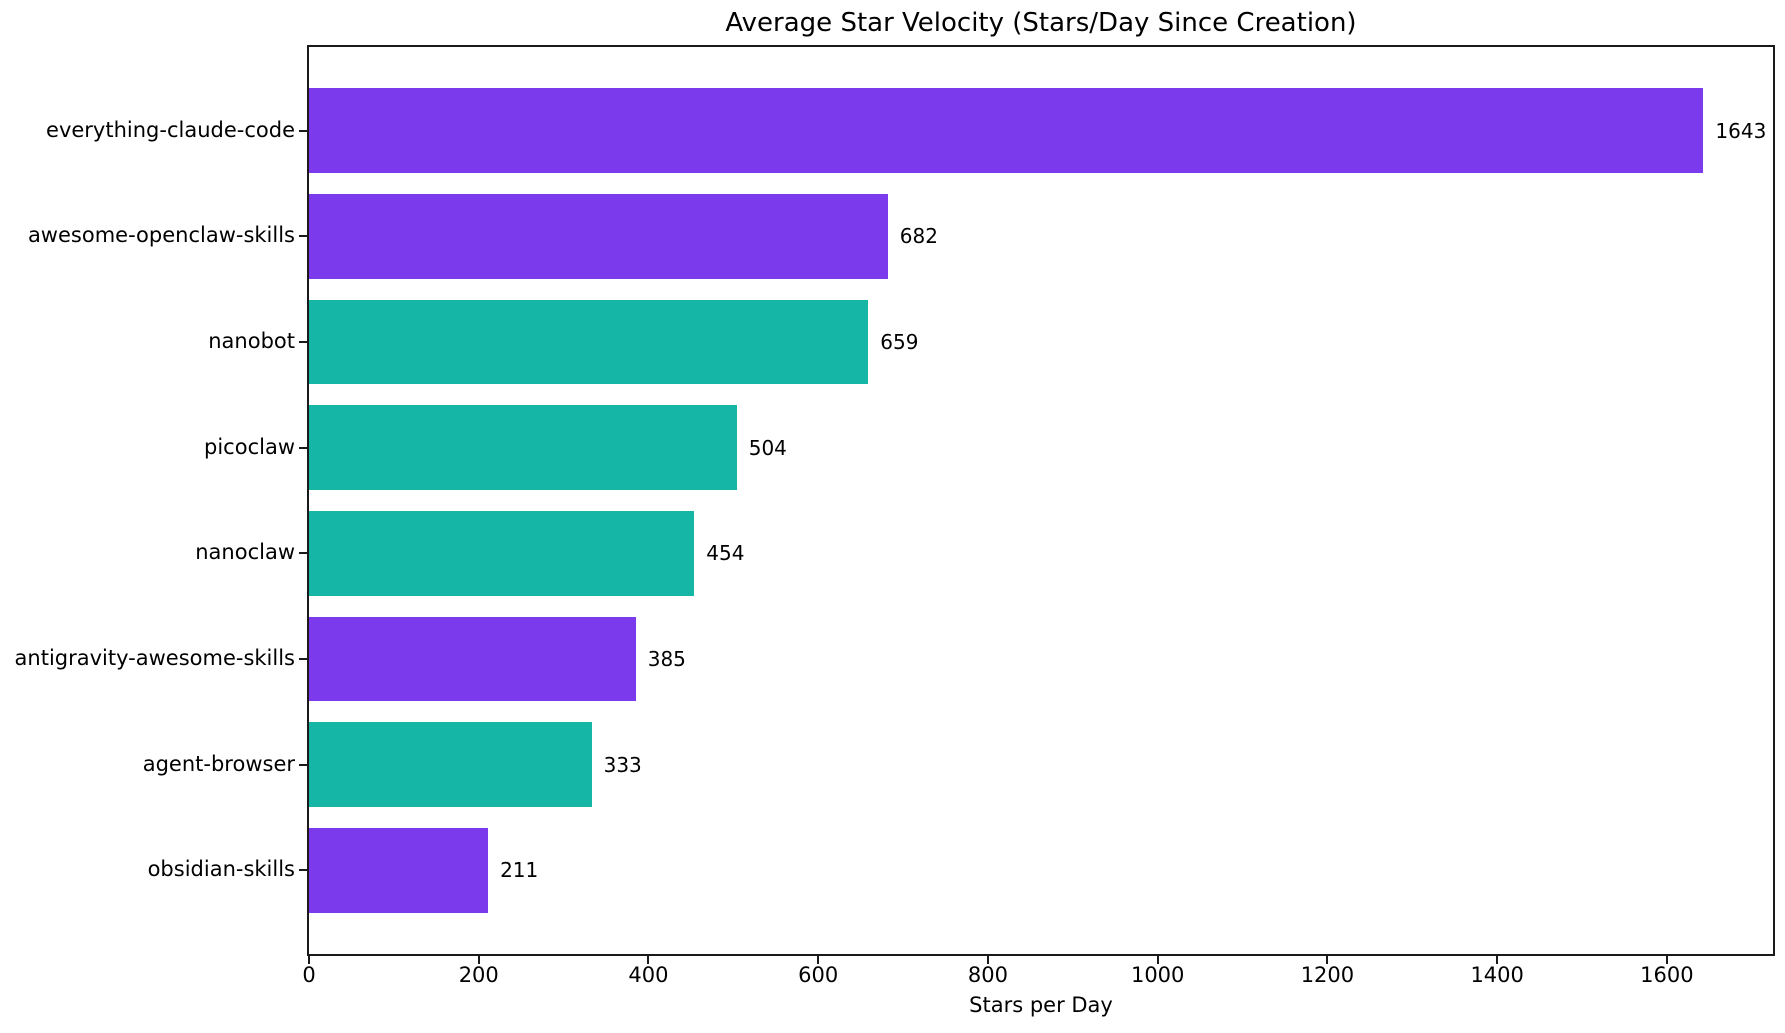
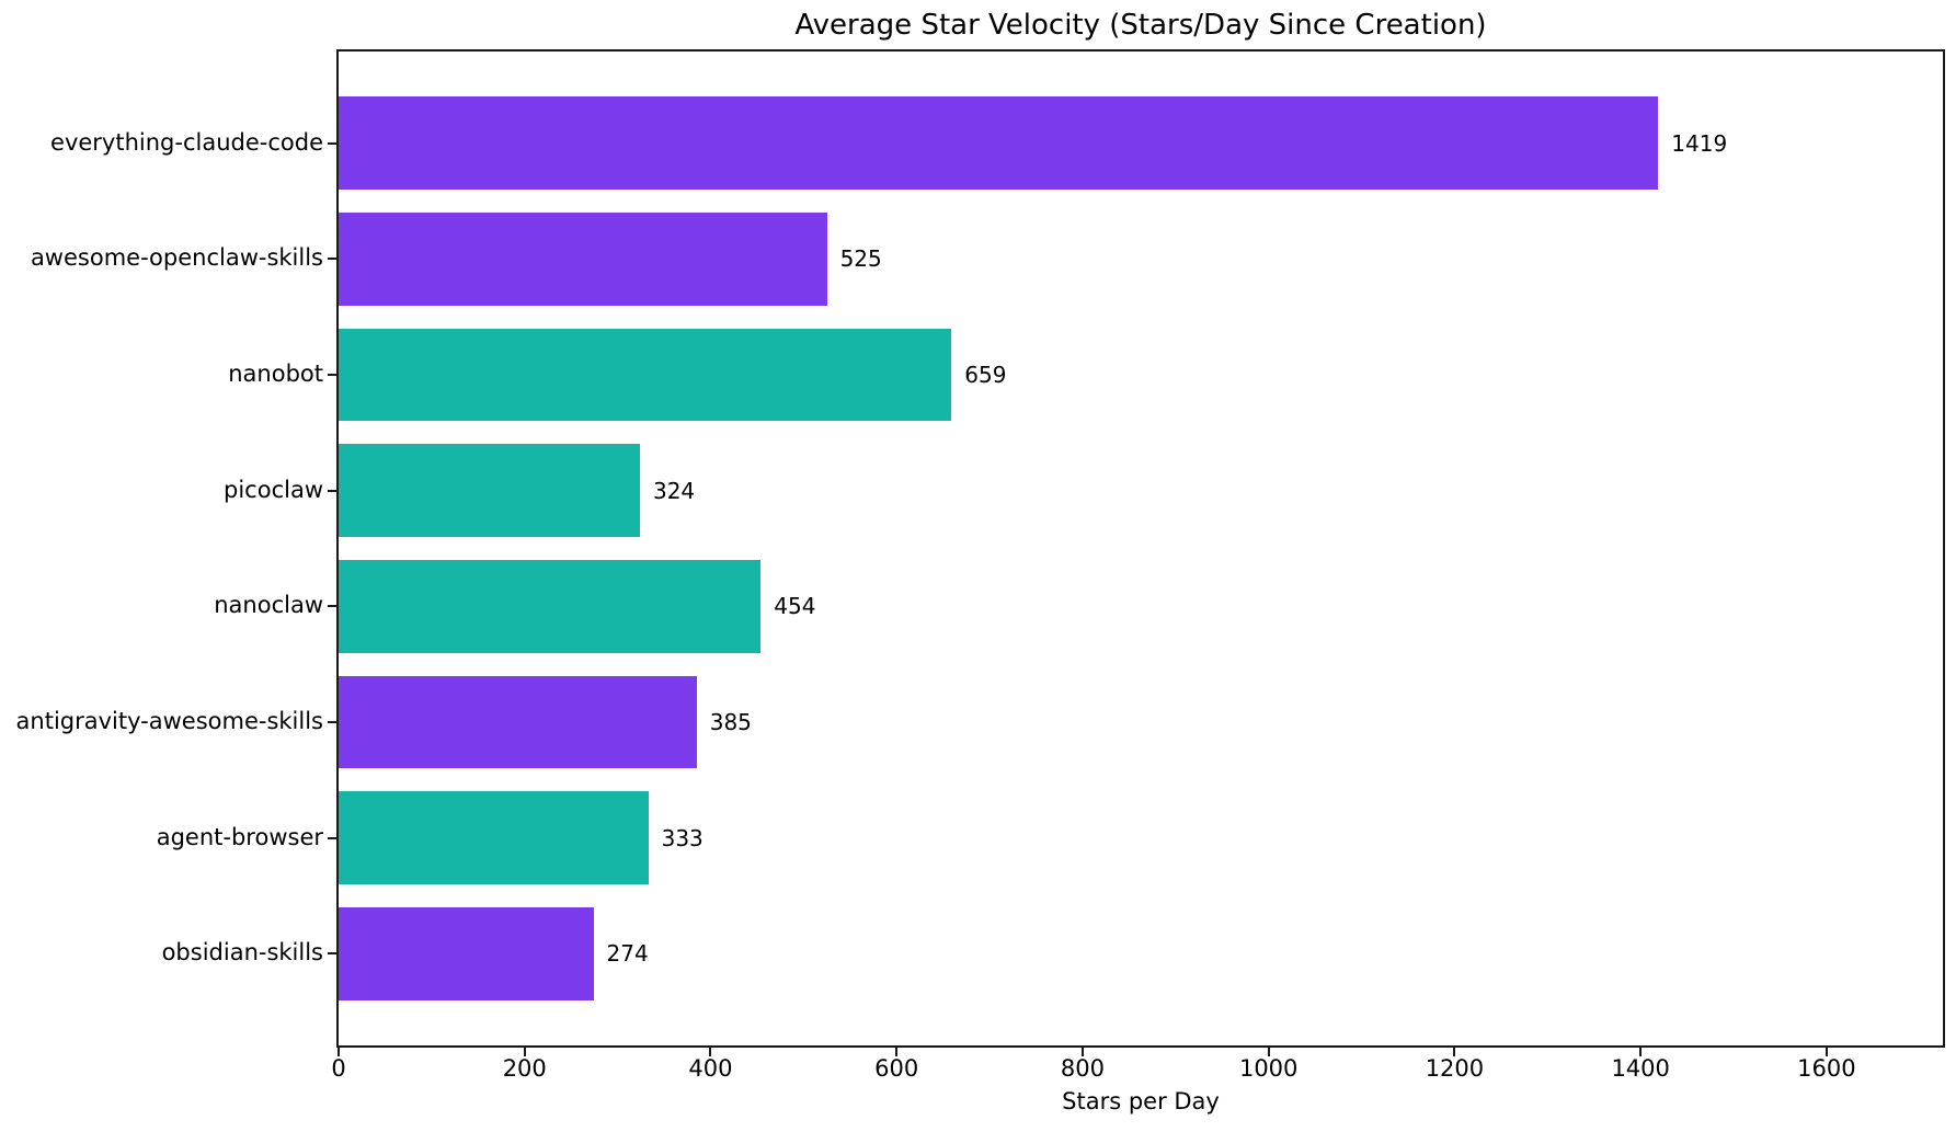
everything-claude-code: 1643 -> 1419
awesome-openclaw-skills: 682 -> 525
picoclaw: 504 -> 324
obsidian-skills: 211 -> 274
